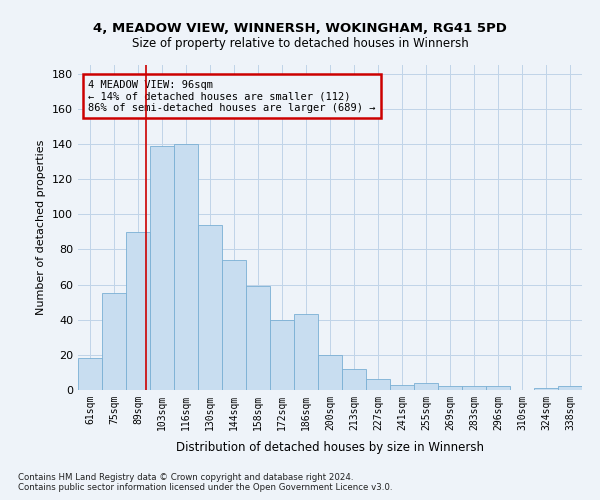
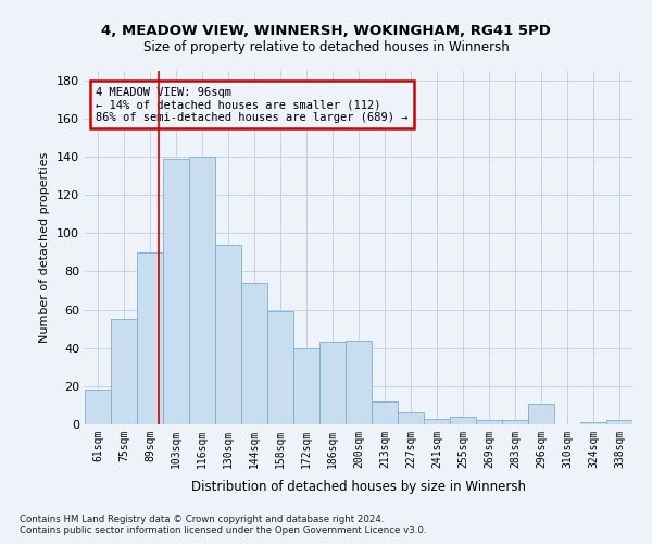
200sqm: 20 -> 44
296sqm: 2 -> 11
